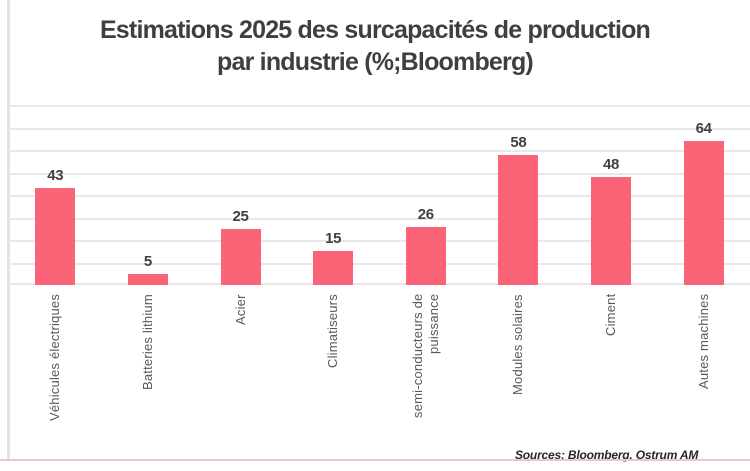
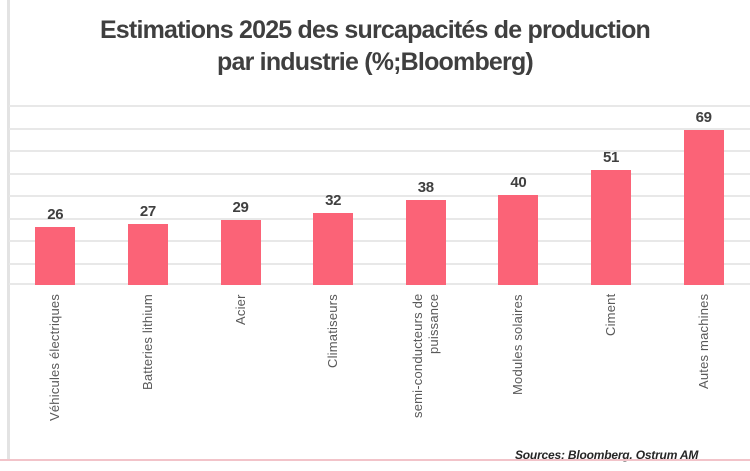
Véhicules électriques: 43 -> 26
Batteries lithium: 5 -> 27
Acier: 25 -> 29
Climatiseurs: 15 -> 32
semi-conducteurs de puissance: 26 -> 38
Modules solaires: 58 -> 40
Ciment: 48 -> 51
Autes machines: 64 -> 69
